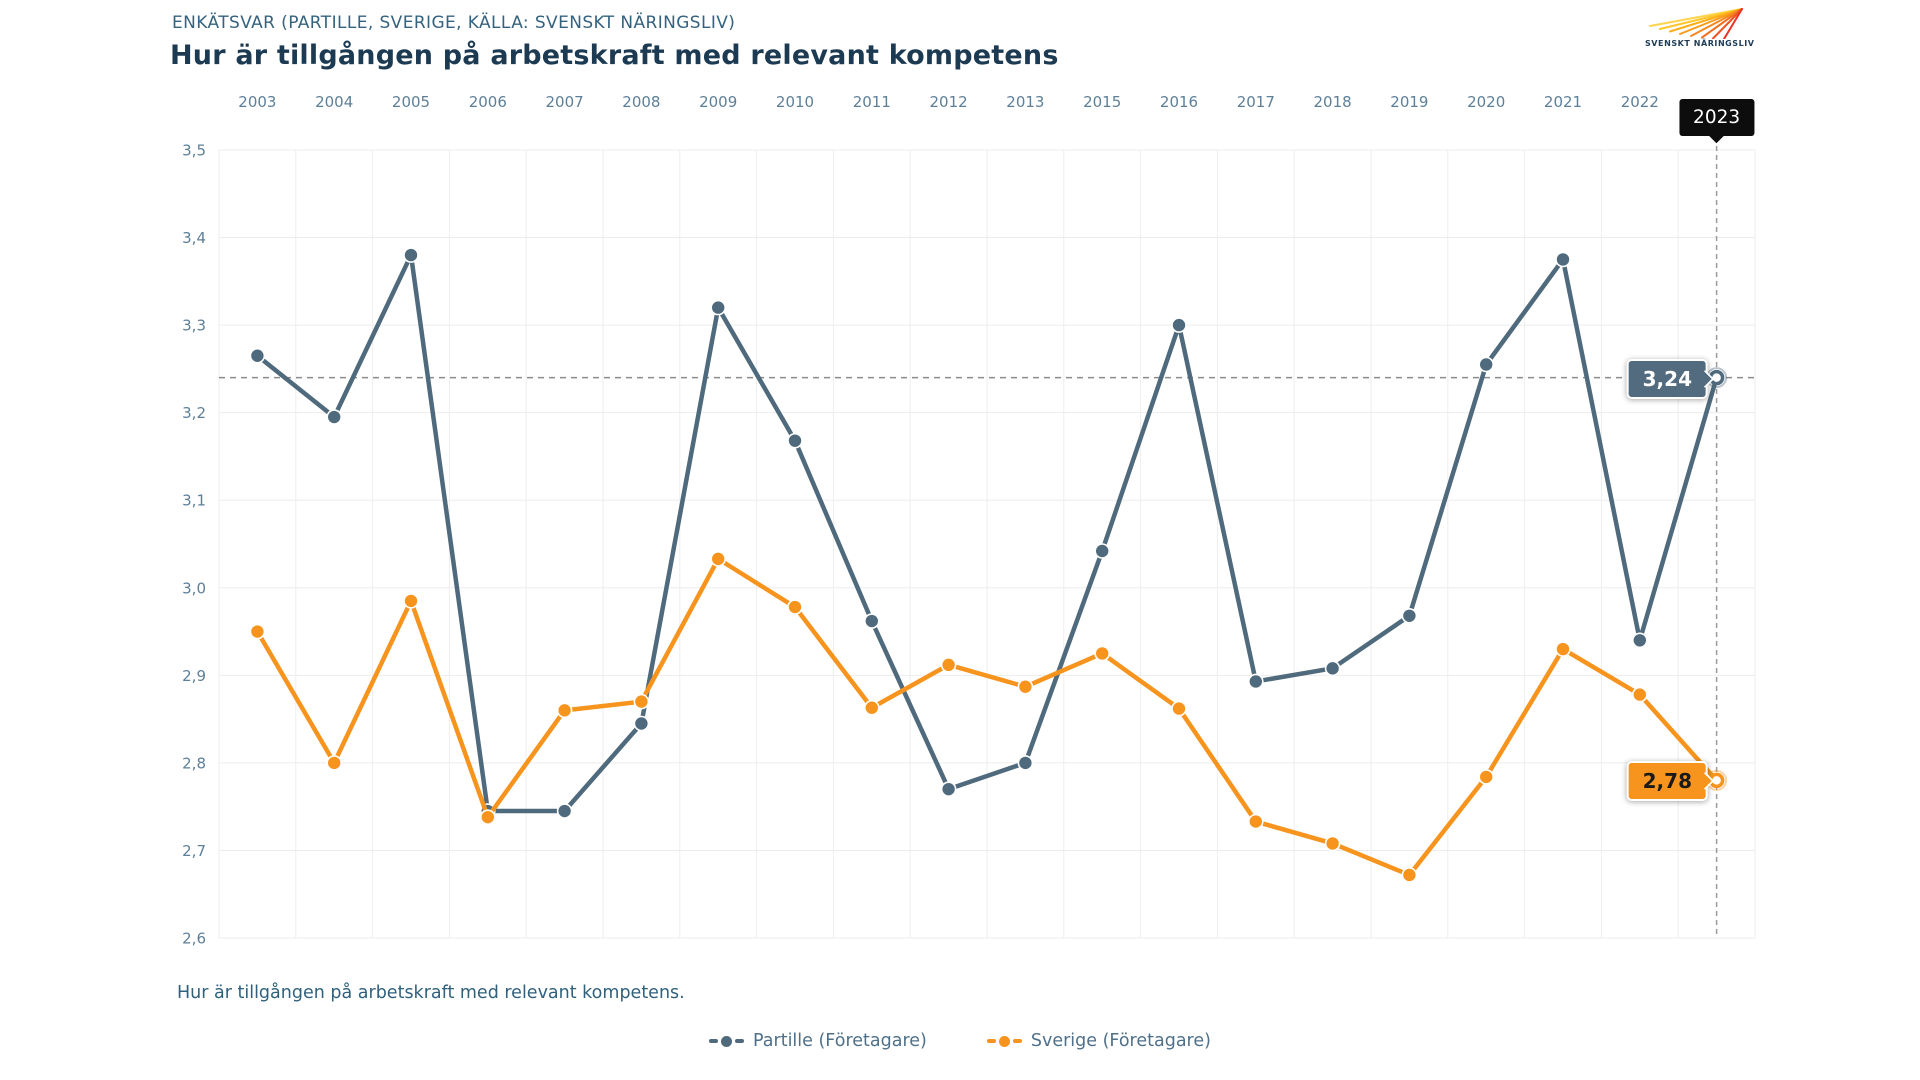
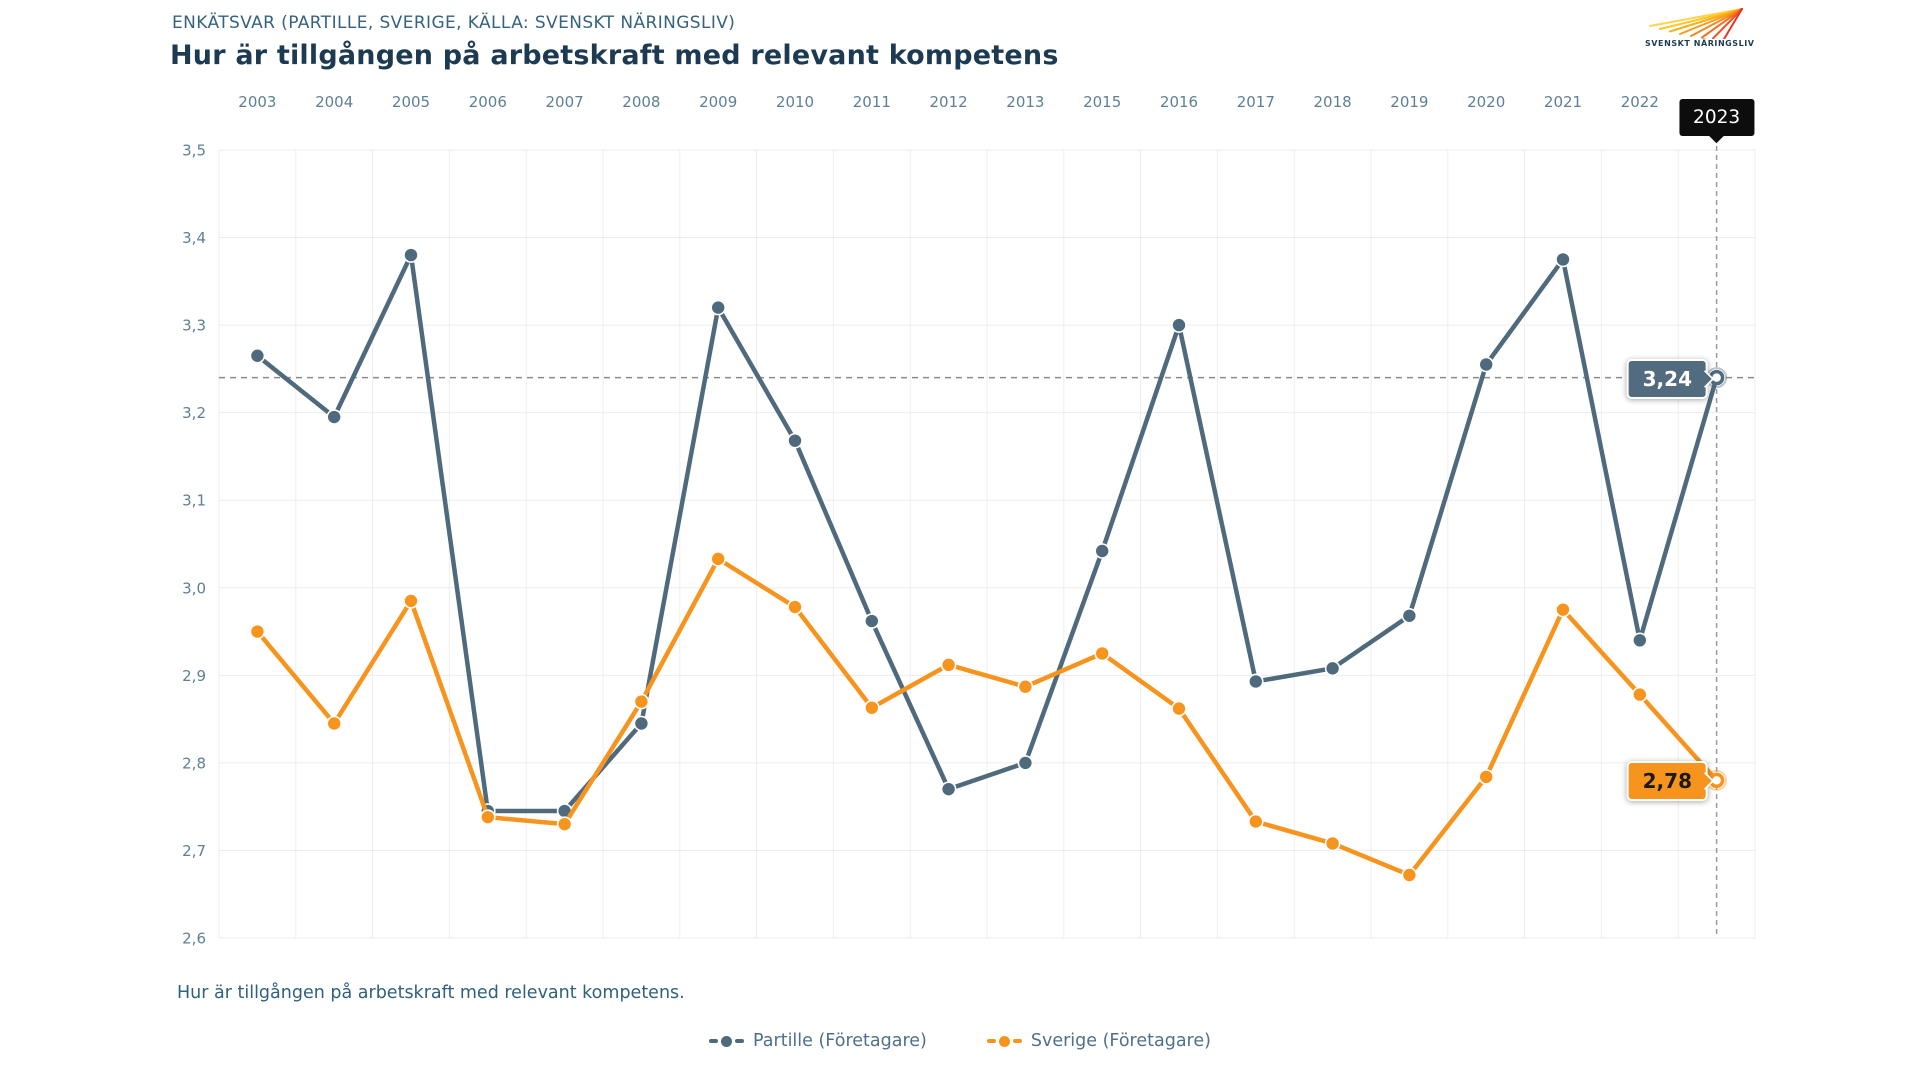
Sverige (Företagare)/2004: 2,80 -> 2,85
Sverige (Företagare)/2007: 2,86 -> 2,73
Sverige (Företagare)/2021: 2,93 -> 2,98
